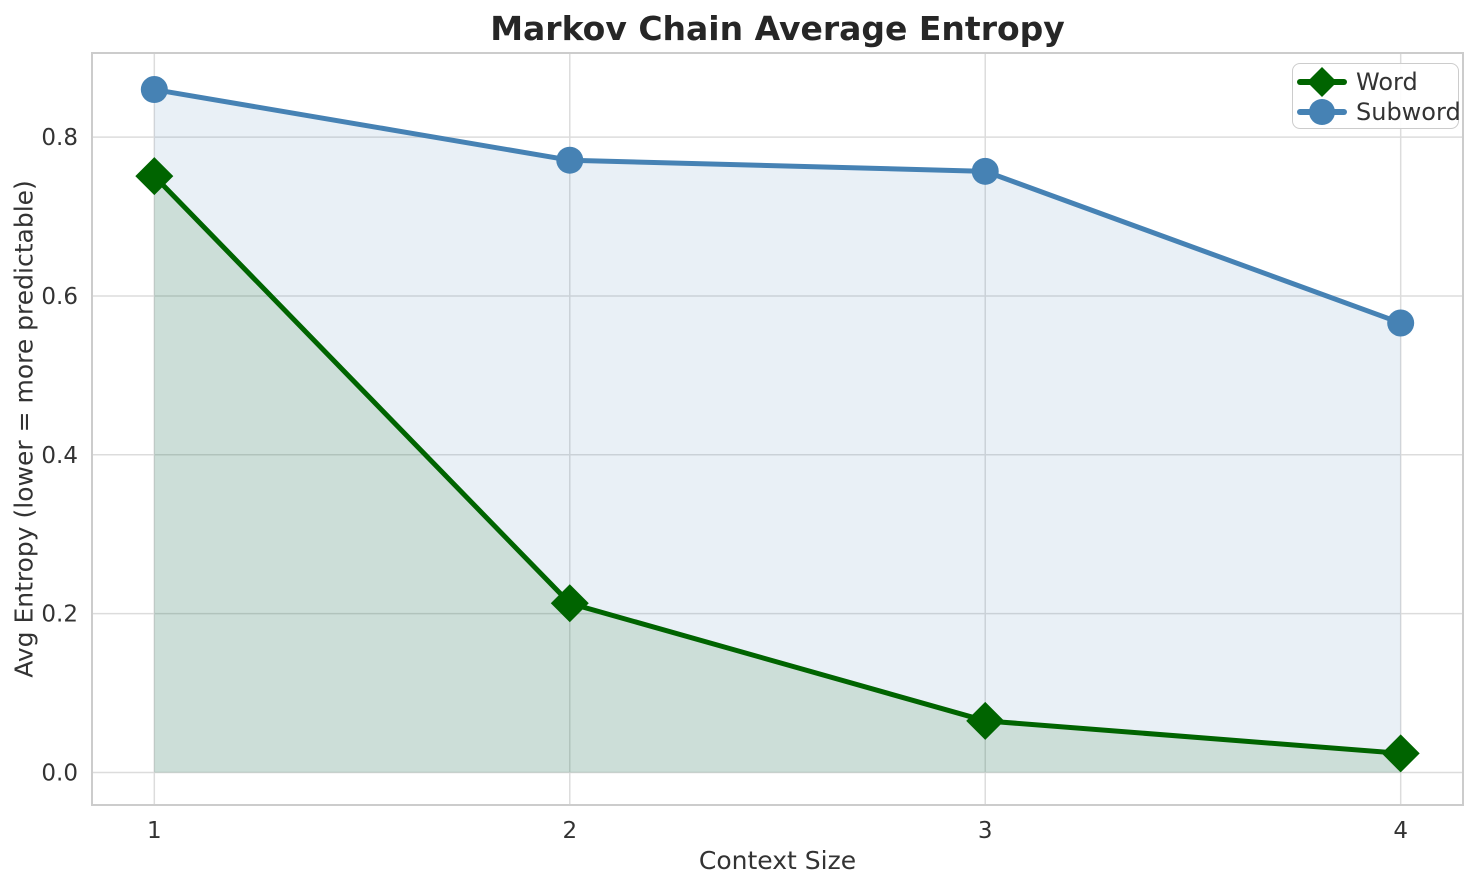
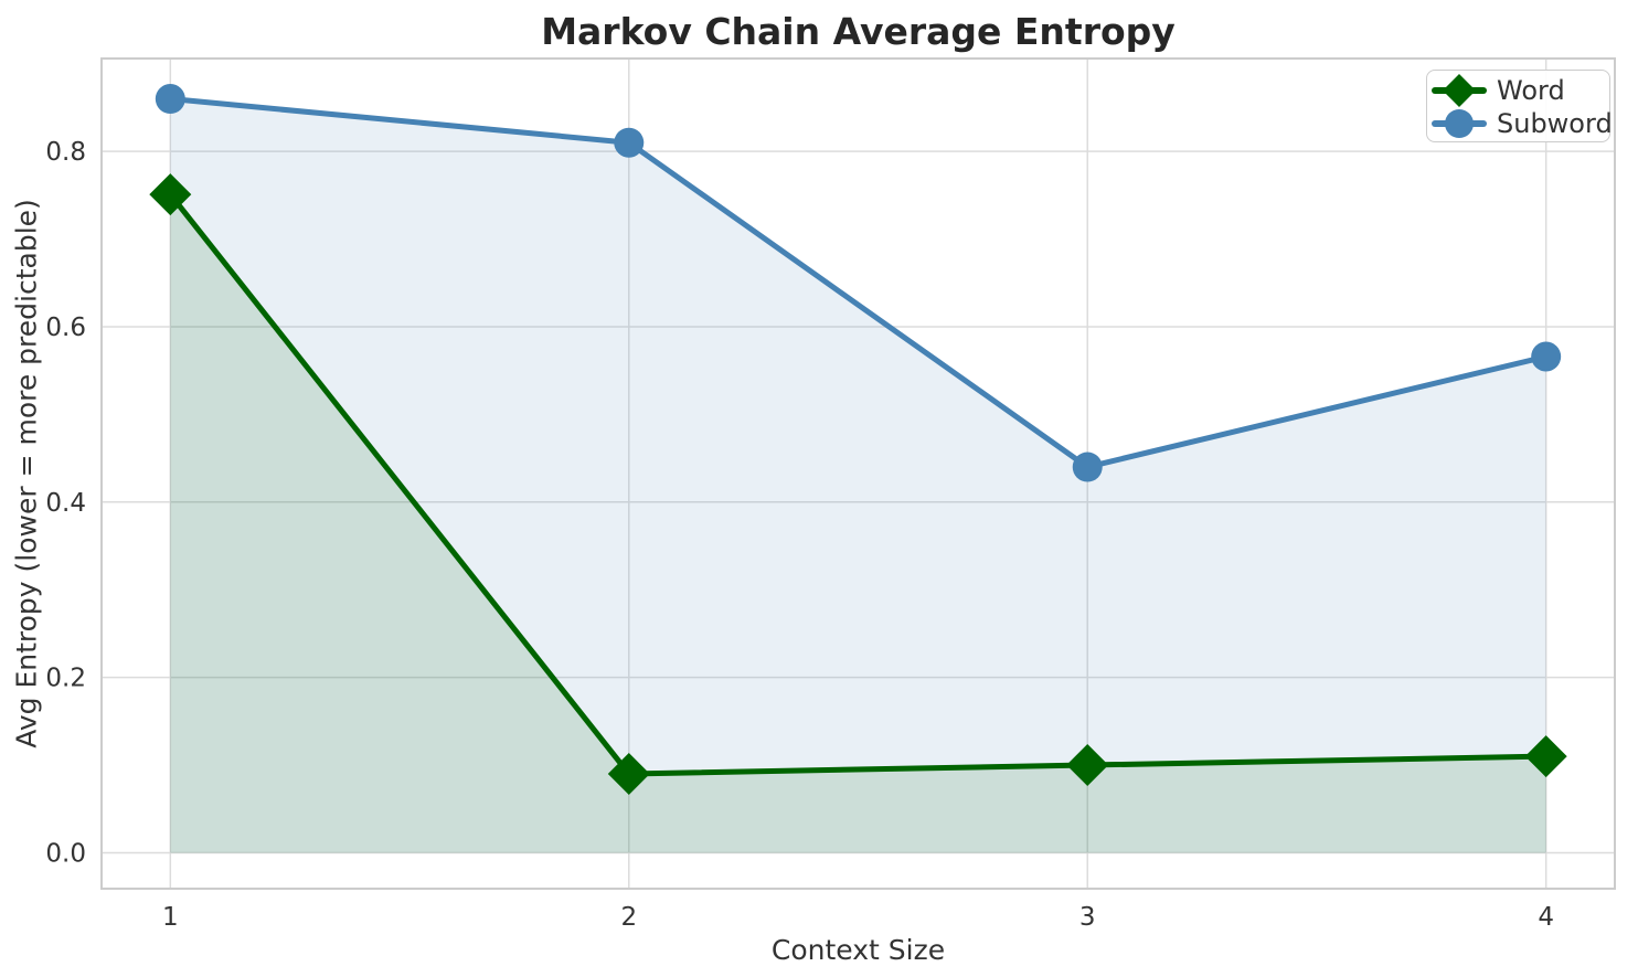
Word/2: 0.21 -> 0.09
Subword/2: 0.77 -> 0.81
Word/3: 0.07 -> 0.10
Subword/3: 0.76 -> 0.44
Word/4: 0.02 -> 0.11
